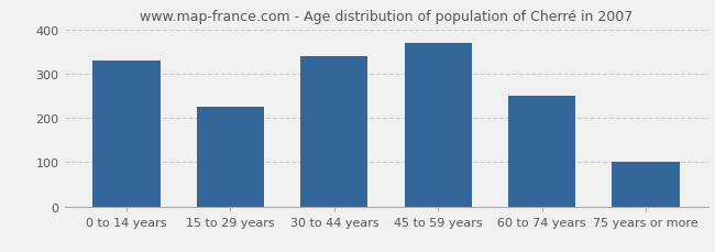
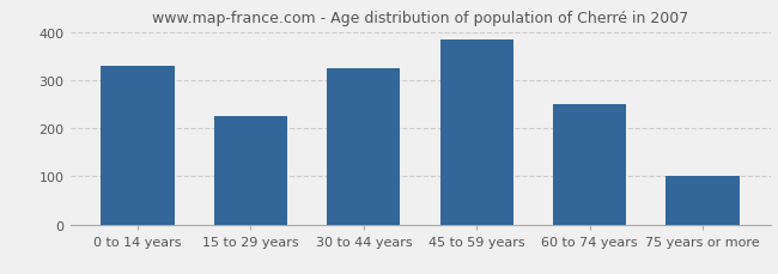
30 to 44 years: 340 -> 325
45 to 59 years: 370 -> 385
